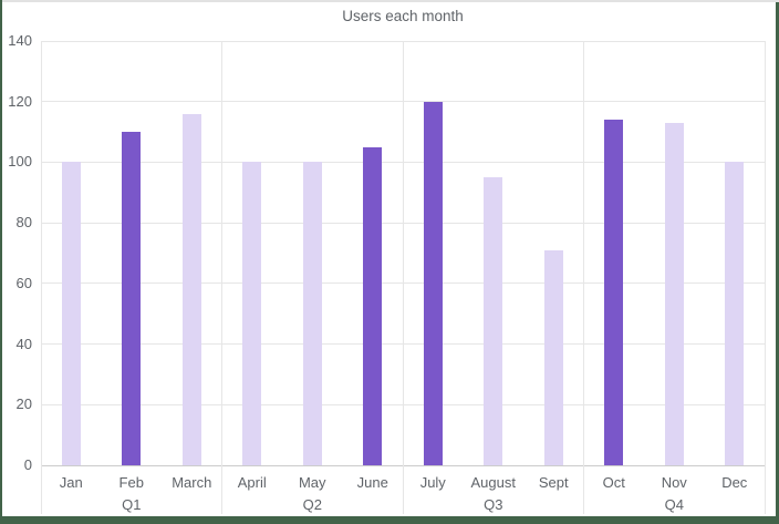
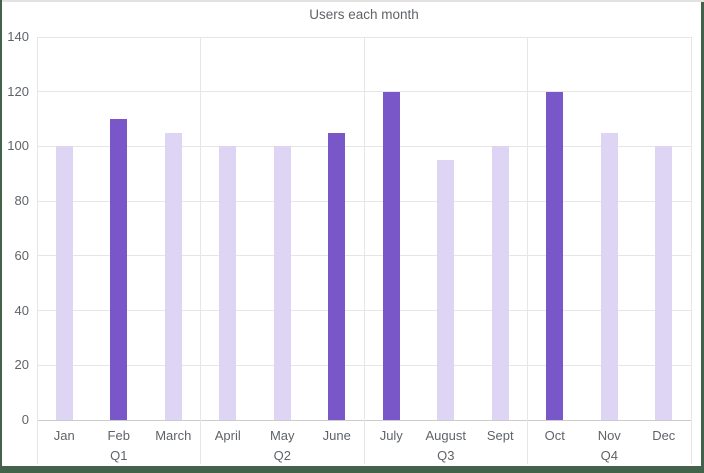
March: 116 -> 105
Sept: 71 -> 100
Oct: 114 -> 120
Nov: 113 -> 105
